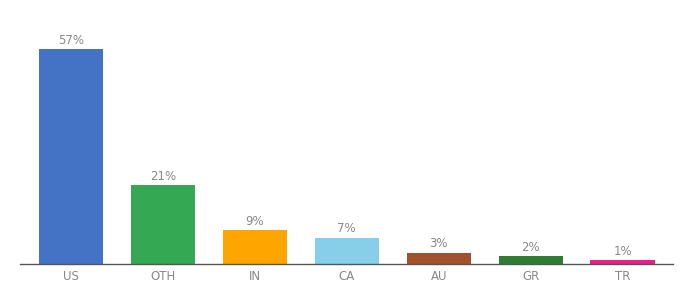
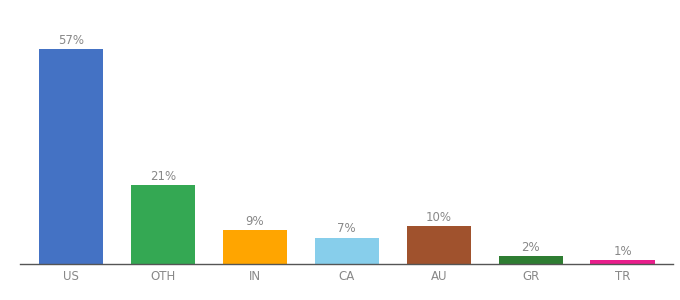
AU: 3% -> 10%
